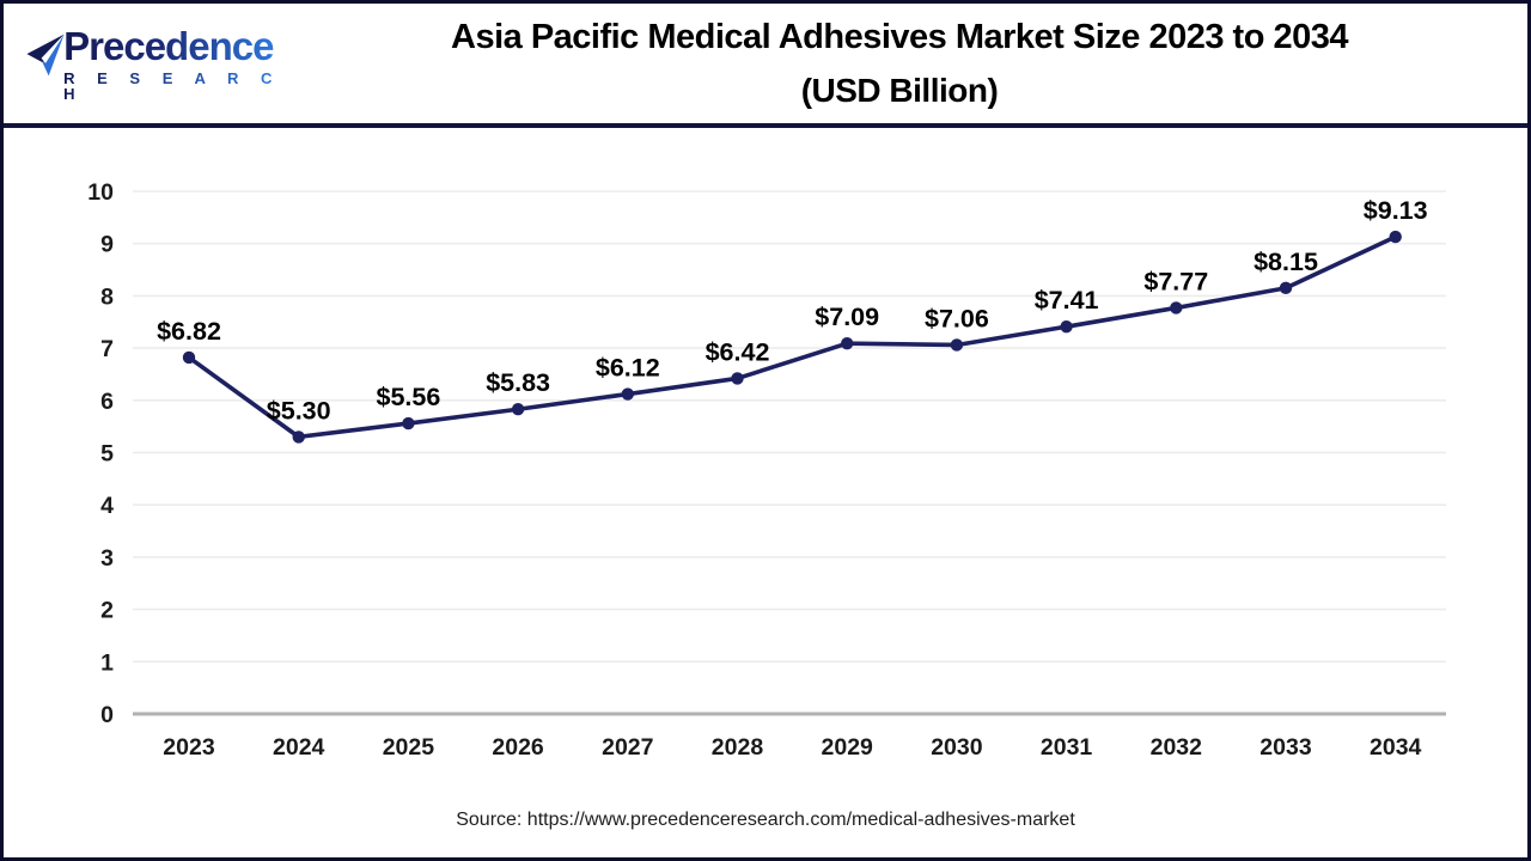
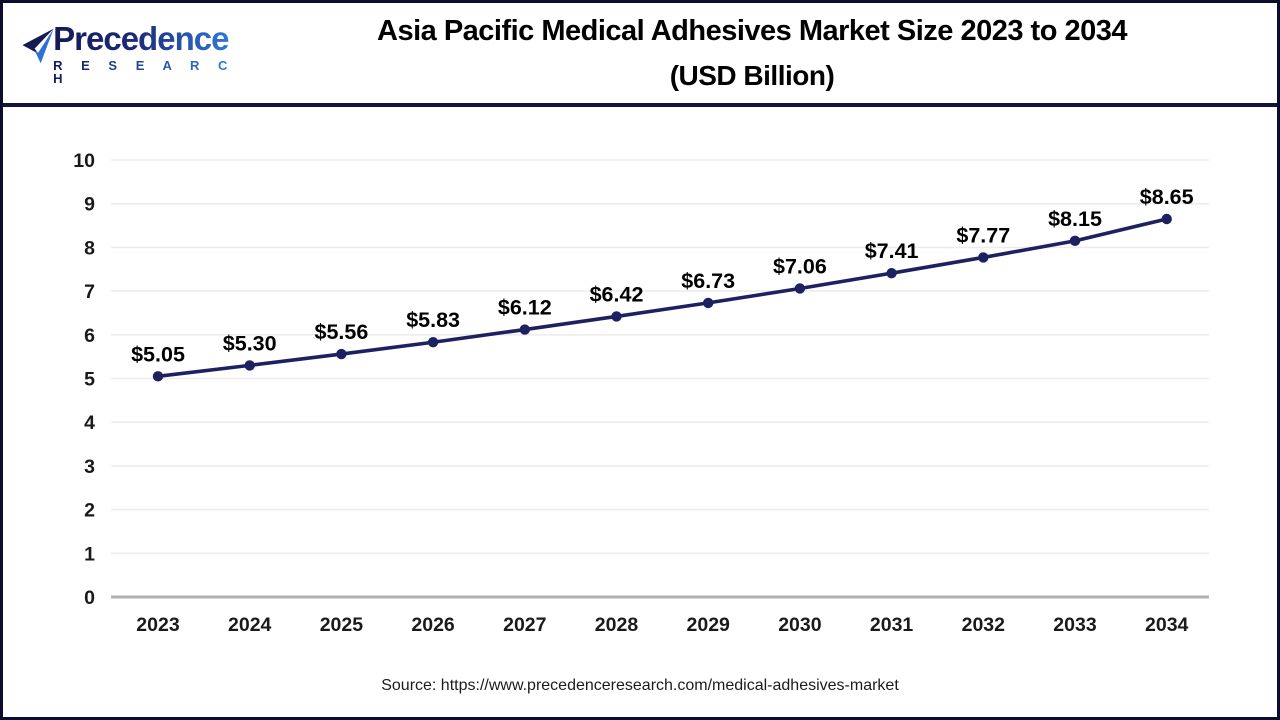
2023: $6.82 -> $5.05
2029: $7.09 -> $6.73
2034: $9.13 -> $8.65
